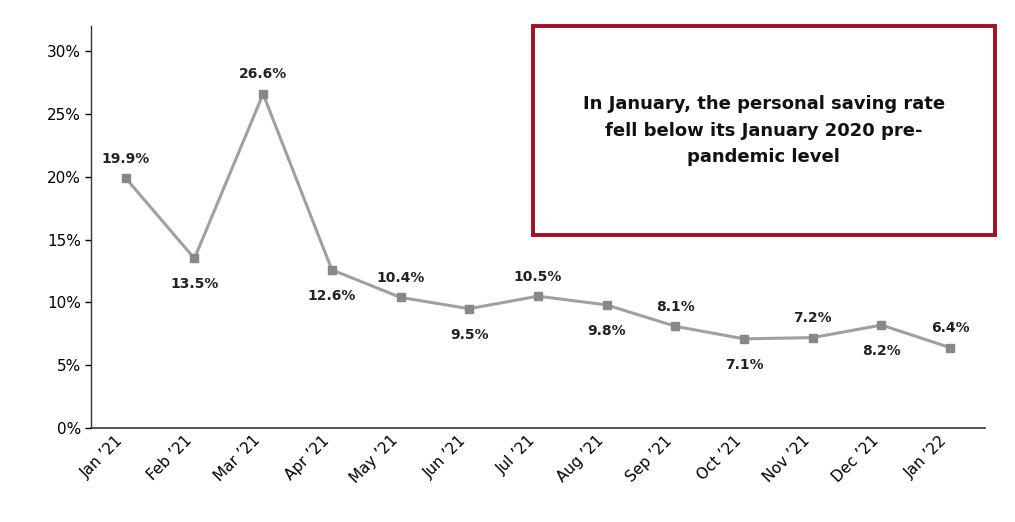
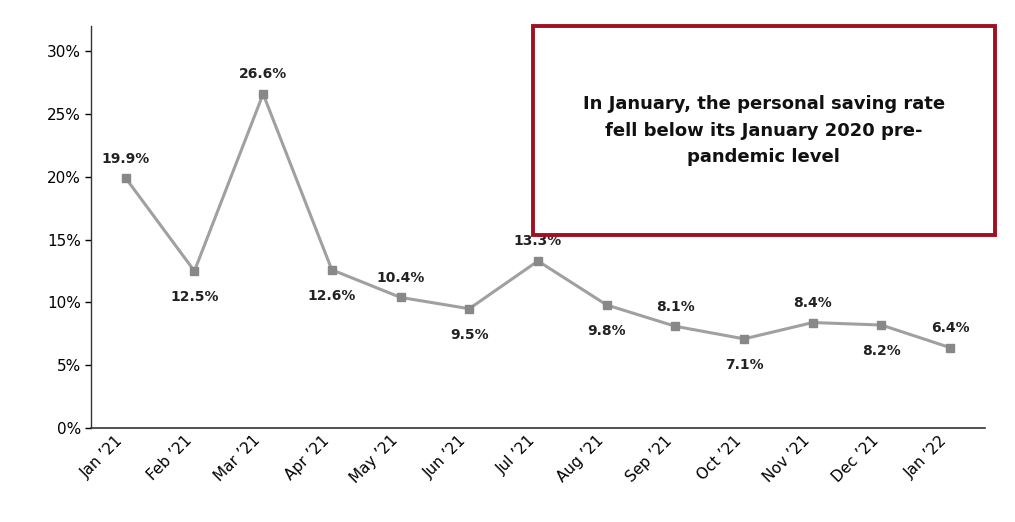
Feb ’21: 13.5% -> 12.5%
Jul ’21: 10.5% -> 13.3%
Nov ’21: 7.2% -> 8.4%
